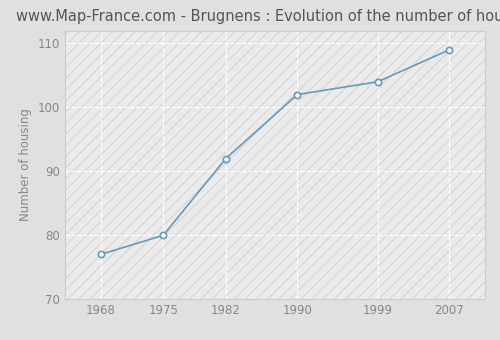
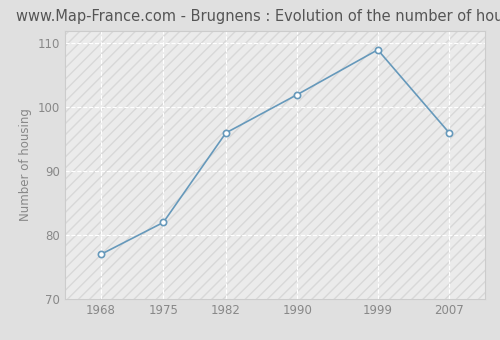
1975: 80 -> 82
1982: 92 -> 96
1999: 104 -> 109
2007: 109 -> 96
